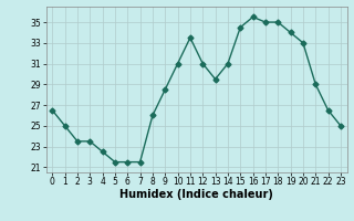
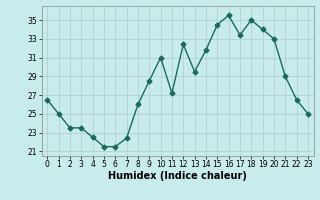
7: 21.5 -> 22.4
11: 33.5 -> 27.2
12: 31.0 -> 32.4
14: 31.0 -> 31.8
17: 35.0 -> 33.4
